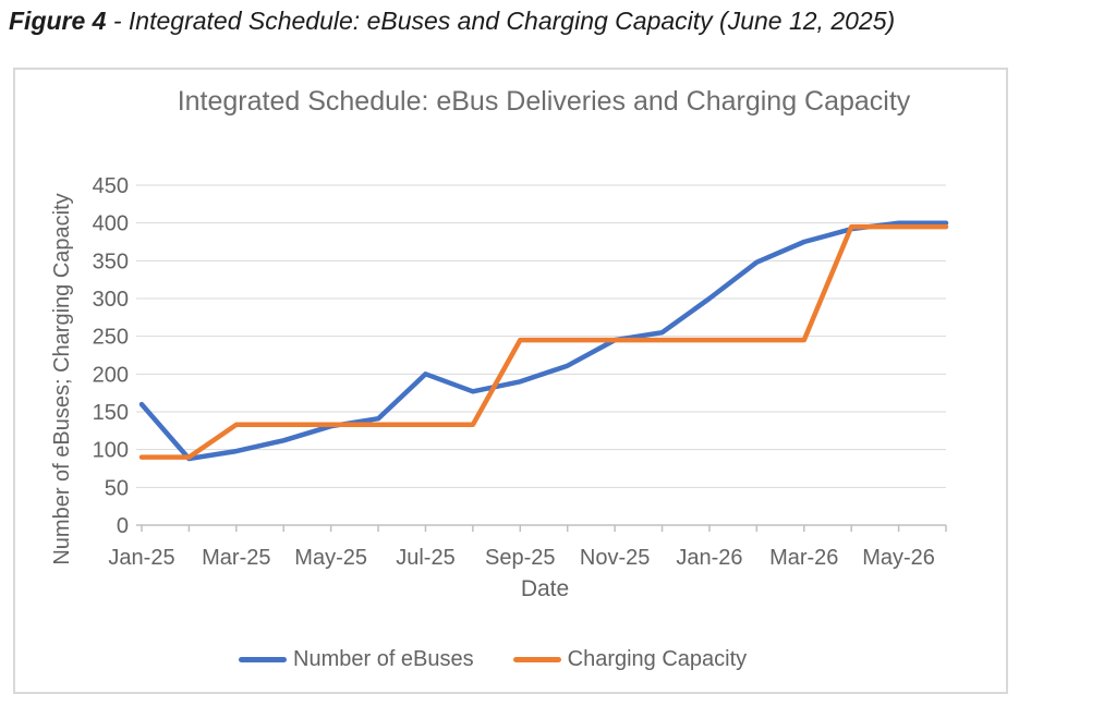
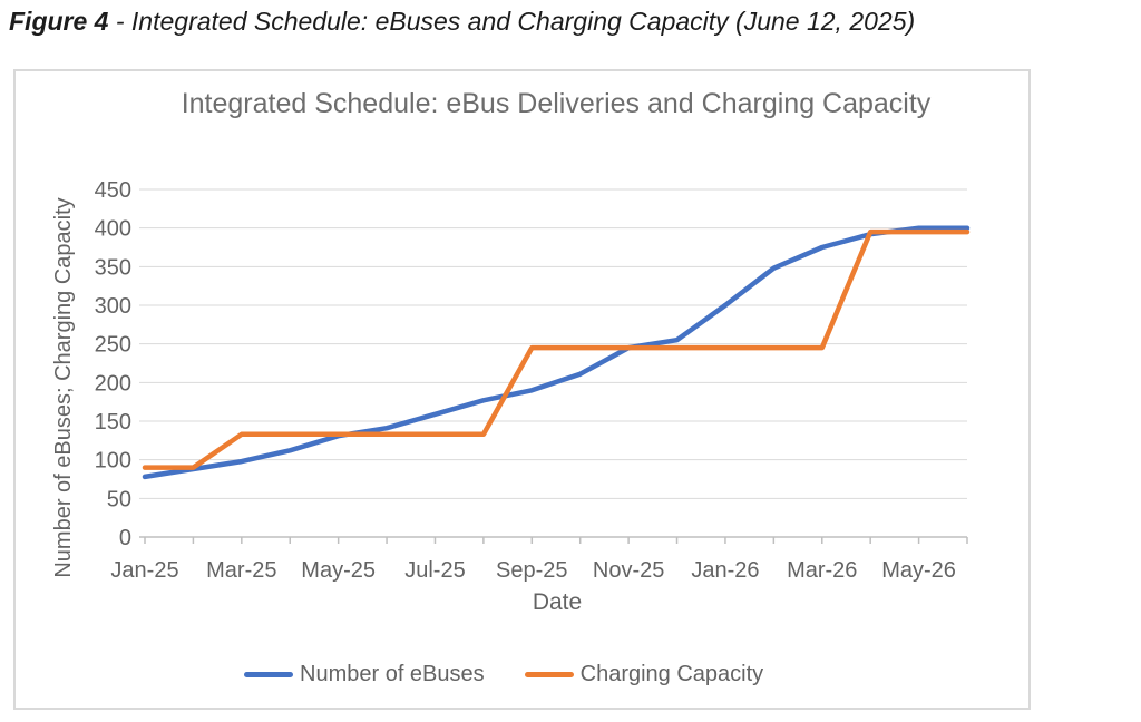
Number of eBuses/Jan-25: 160 -> 80
Number of eBuses/Jul-25: 200 -> 160
